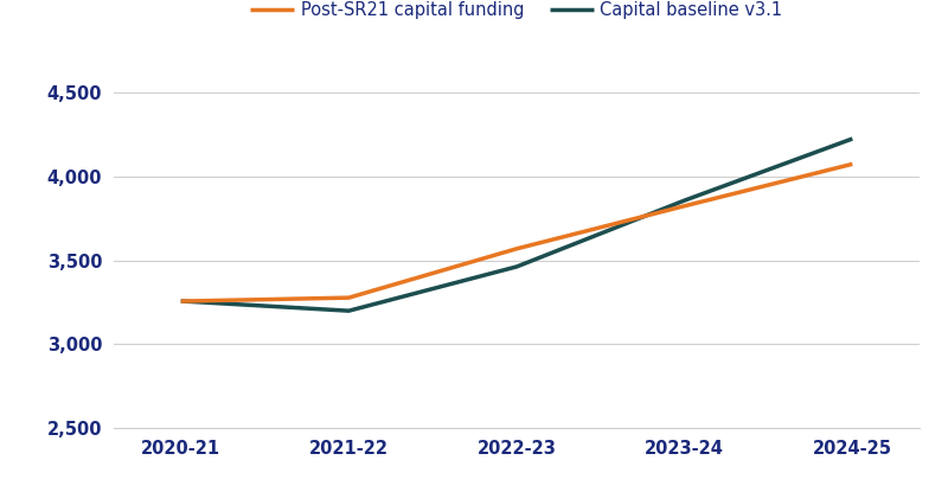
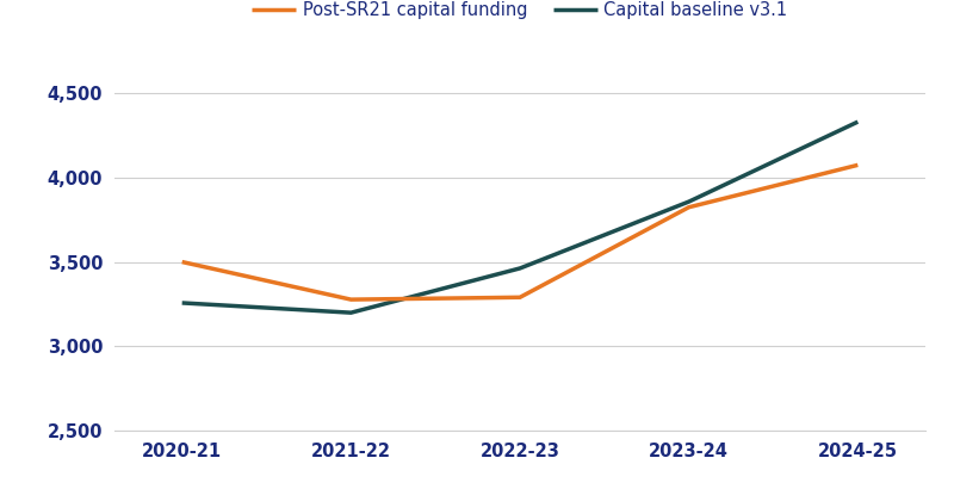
Post-SR21 capital funding/2020-21: 3,260 -> 3,500
Post-SR21 capital funding/2022-23: 3,570 -> 3,290
Capital baseline v3.1/2024-25: 4,220 -> 4,330
